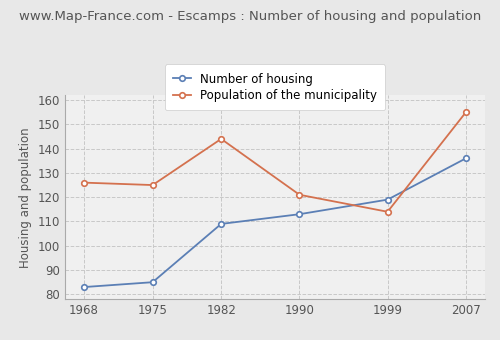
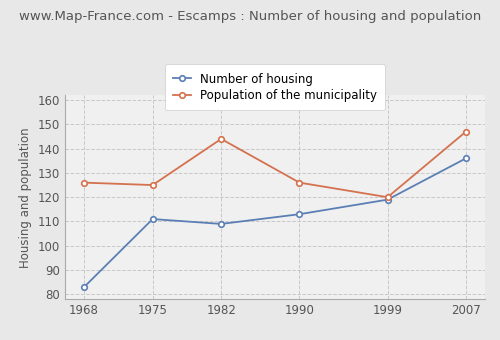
Number of housing/1975: 85 -> 111
Population of the municipality/1990: 121 -> 126
Population of the municipality/1999: 114 -> 120
Population of the municipality/2007: 155 -> 147
